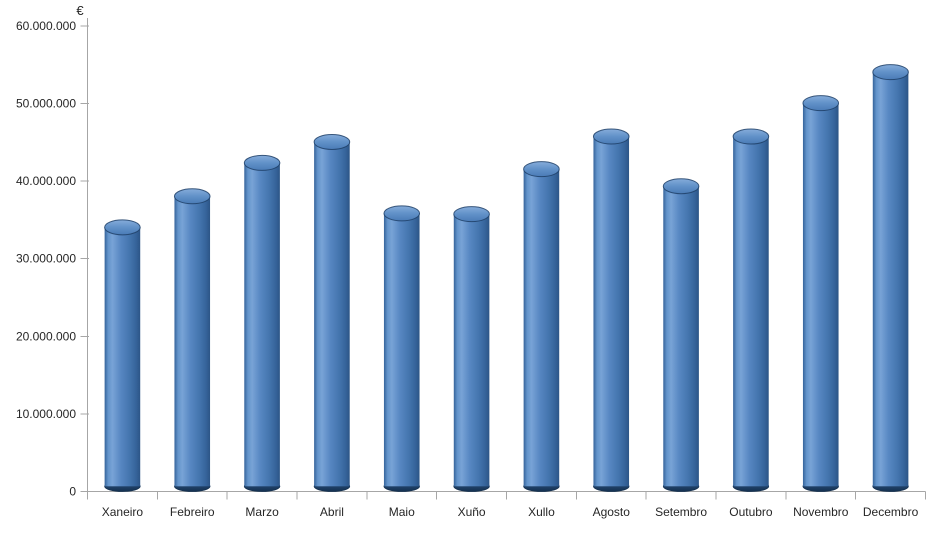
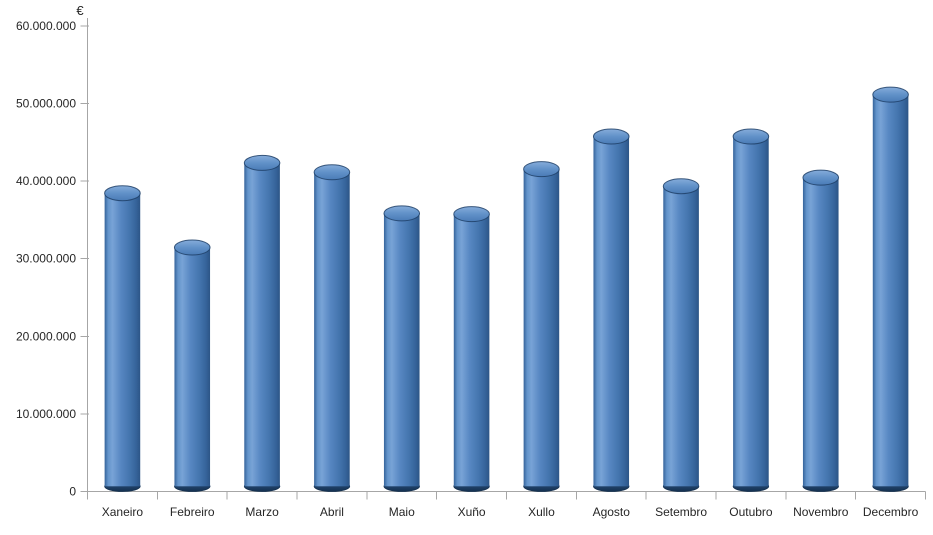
Xaneiro: 35000000 -> 39000000
Febreiro: 39000000 -> 32000000
Abril: 46000000 -> 42000000
Novembro: 51000000 -> 41000000
Decembro: 55000000 -> 52000000
